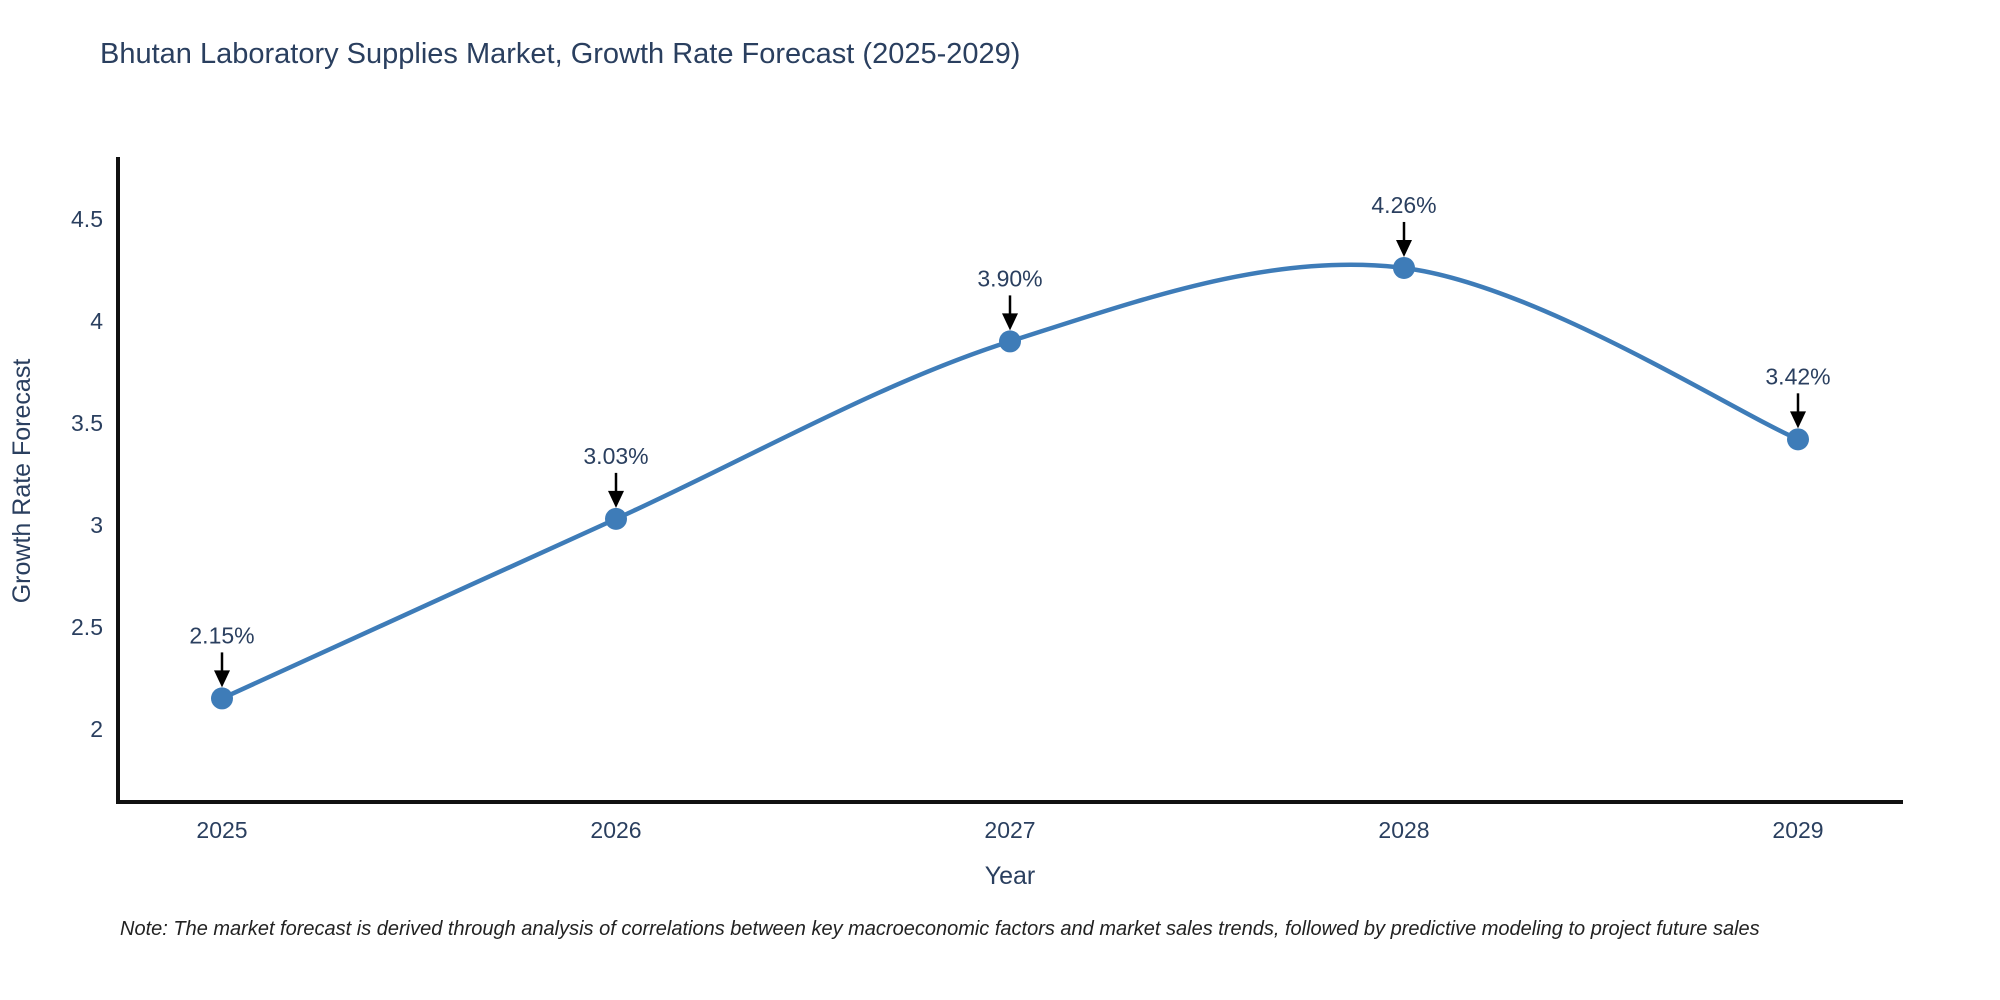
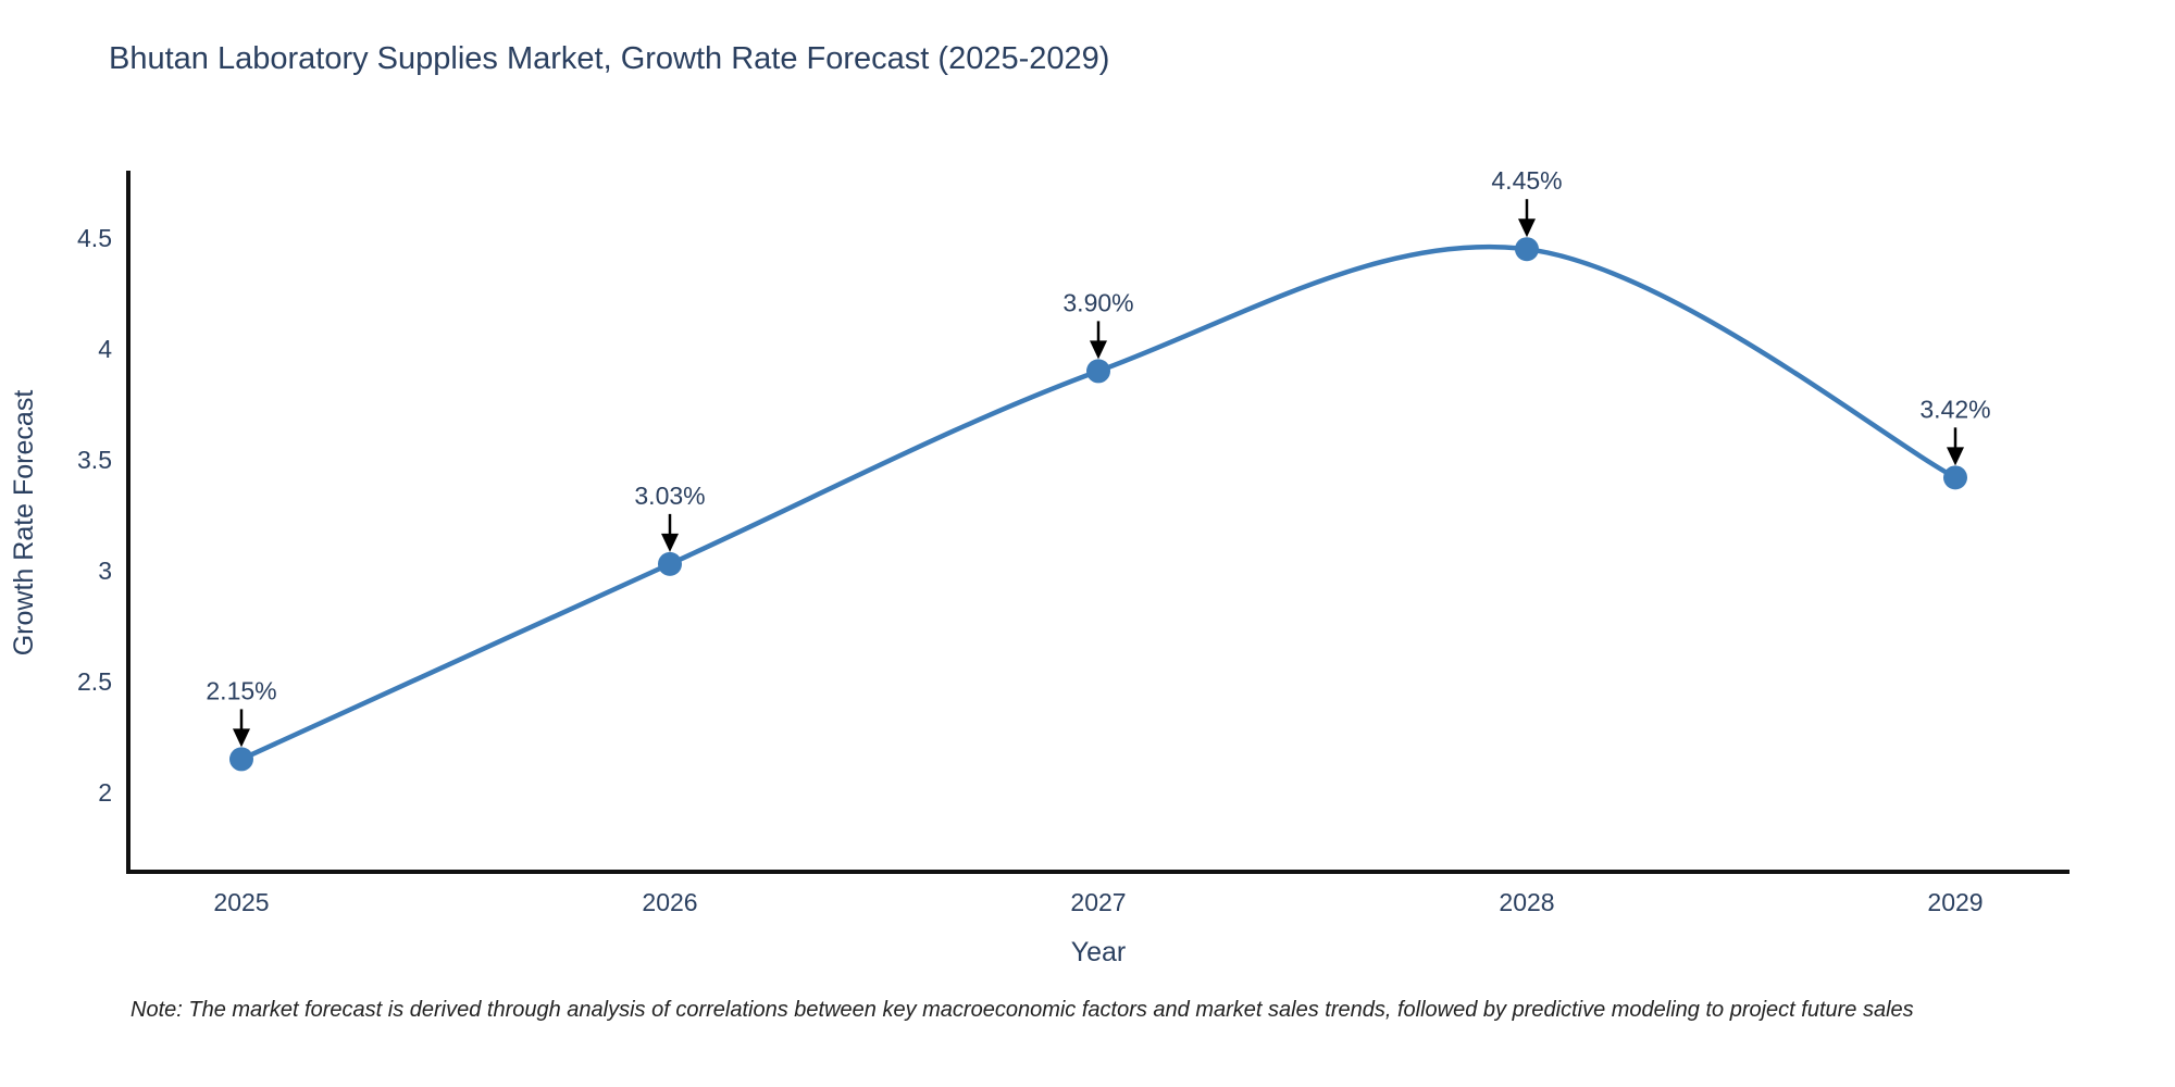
2028: 4.26% -> 4.45%
